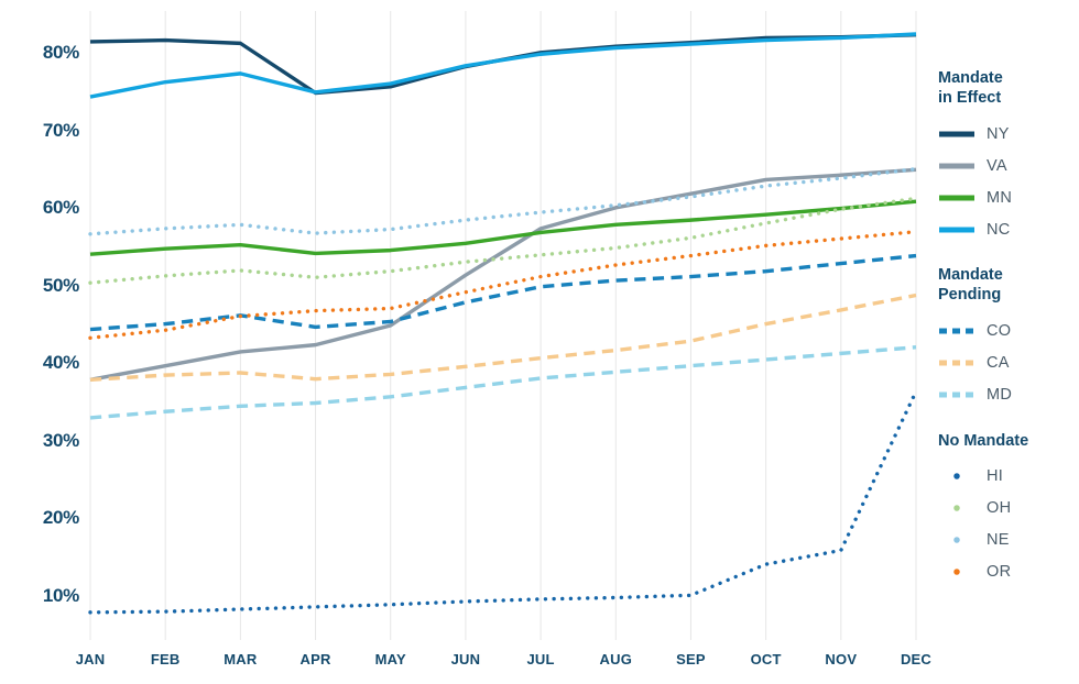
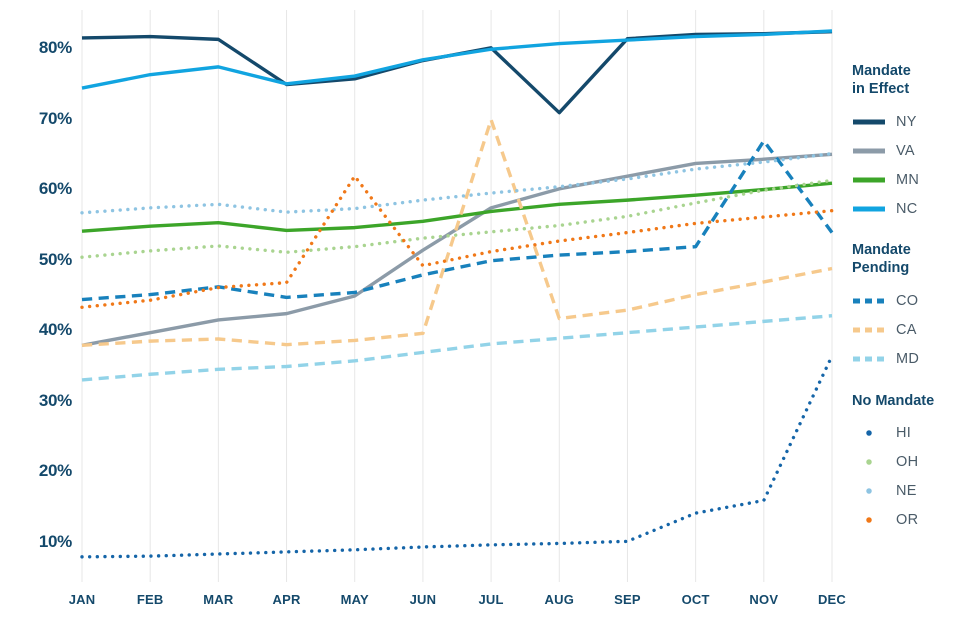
OR/MAY: 47% -> 62%
CA/JUL: 41% -> 70%
NY/AUG: 81% -> 71%
CO/NOV: 53% -> 67%
